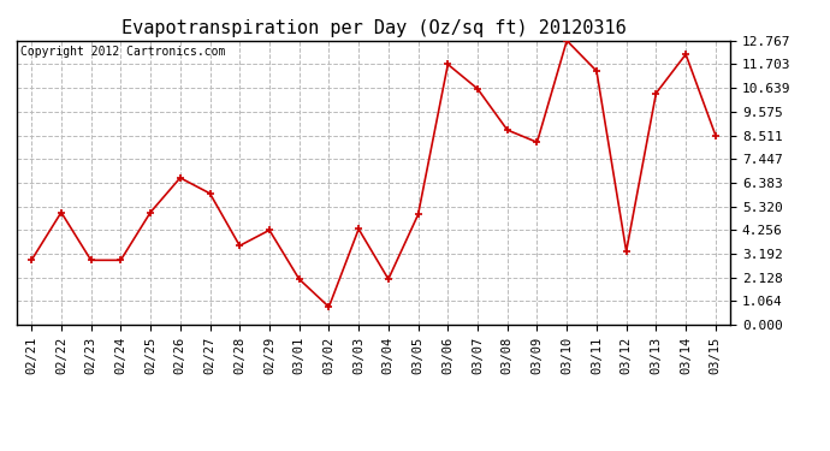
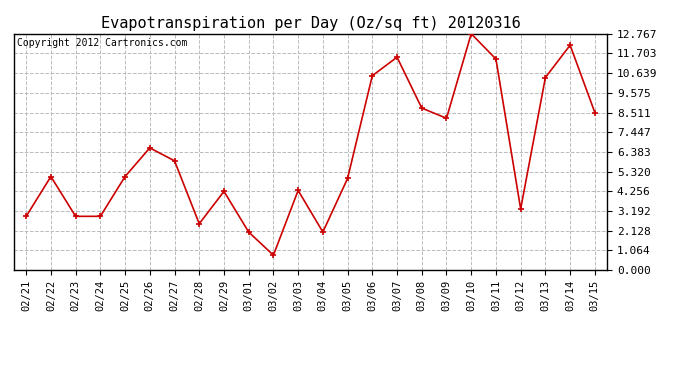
02/28: 3.5 -> 2.5
03/06: 11.7 -> 10.5
03/07: 10.6 -> 11.5
